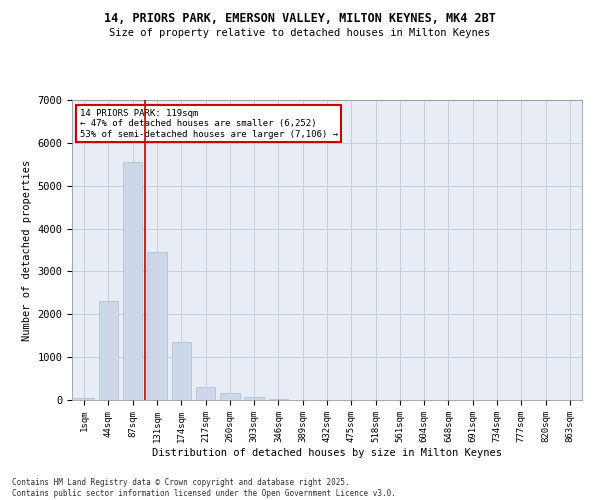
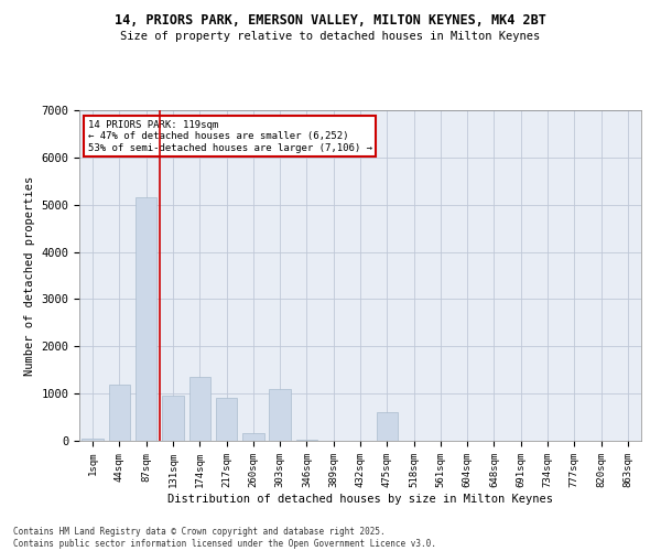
44sqm: 2300 -> 1200
87sqm: 5550 -> 5150
131sqm: 3450 -> 950
217sqm: 300 -> 900
303sqm: 80 -> 1100
475sqm: 0 -> 600
